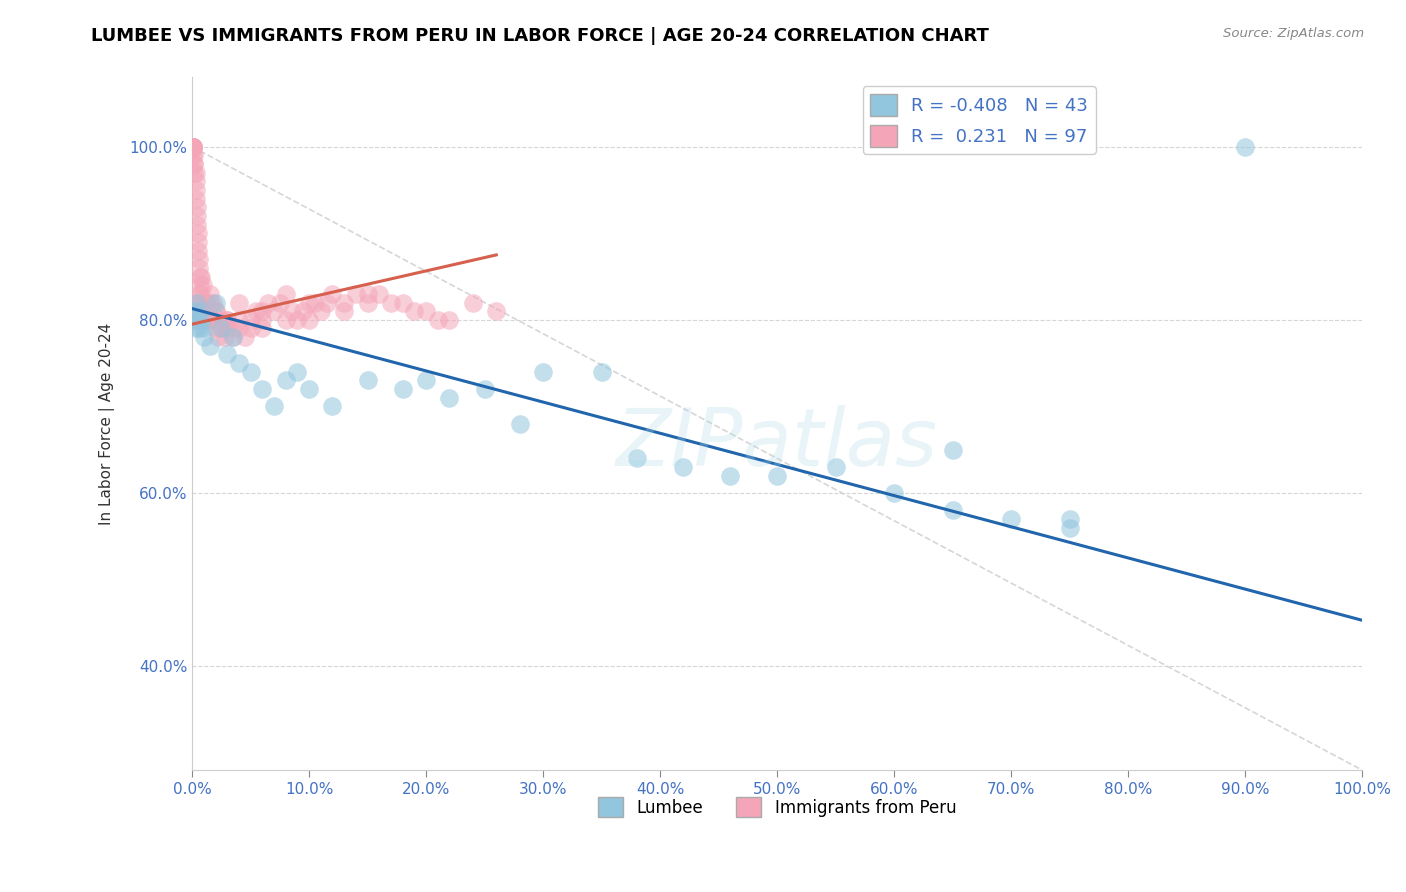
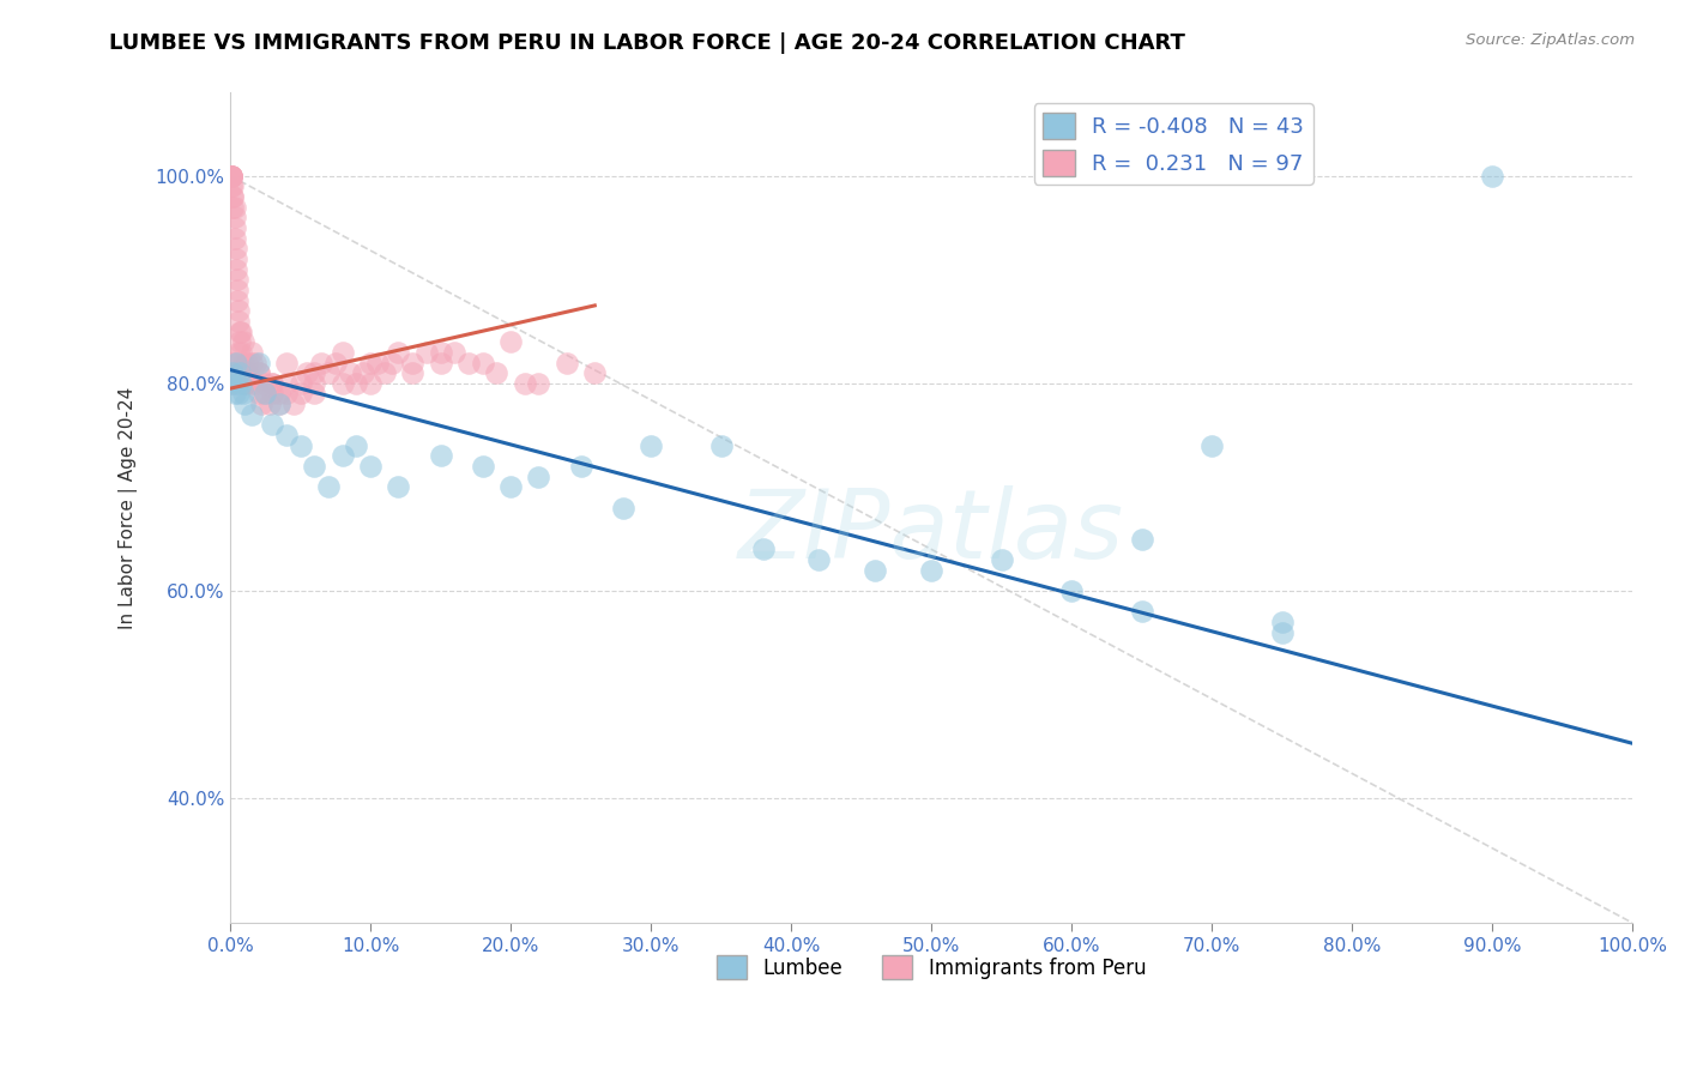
Lumbee/20.0%: 73% -> 70%
Immigrants from Peru/20.0%: 81% -> 84%
Lumbee/70.0%: 57% -> 74%
